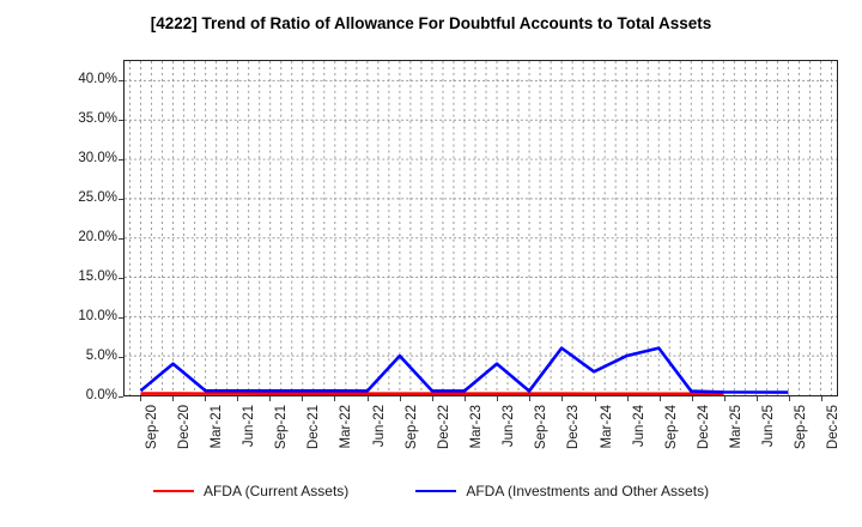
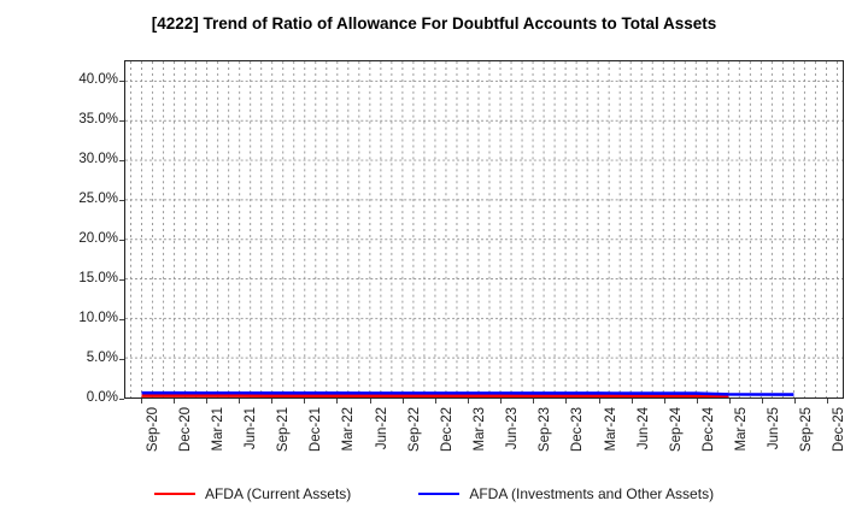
AFDA (Investments and Other Assets)/Dec-20: 4% -> 1%
AFDA (Investments and Other Assets)/Sep-22: 5% -> 1%
AFDA (Investments and Other Assets)/Jun-23: 4% -> 1%
AFDA (Investments and Other Assets)/Dec-23: 6% -> 1%
AFDA (Investments and Other Assets)/Mar-24: 3% -> 1%
AFDA (Investments and Other Assets)/Jun-24: 5% -> 1%
AFDA (Investments and Other Assets)/Sep-24: 6% -> 1%
